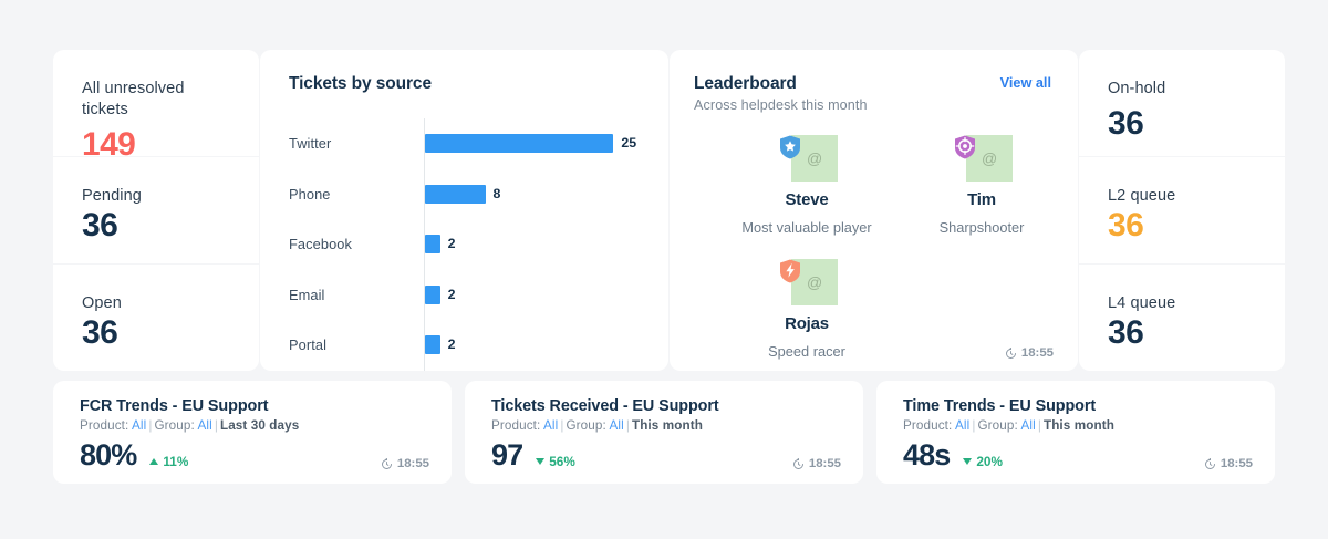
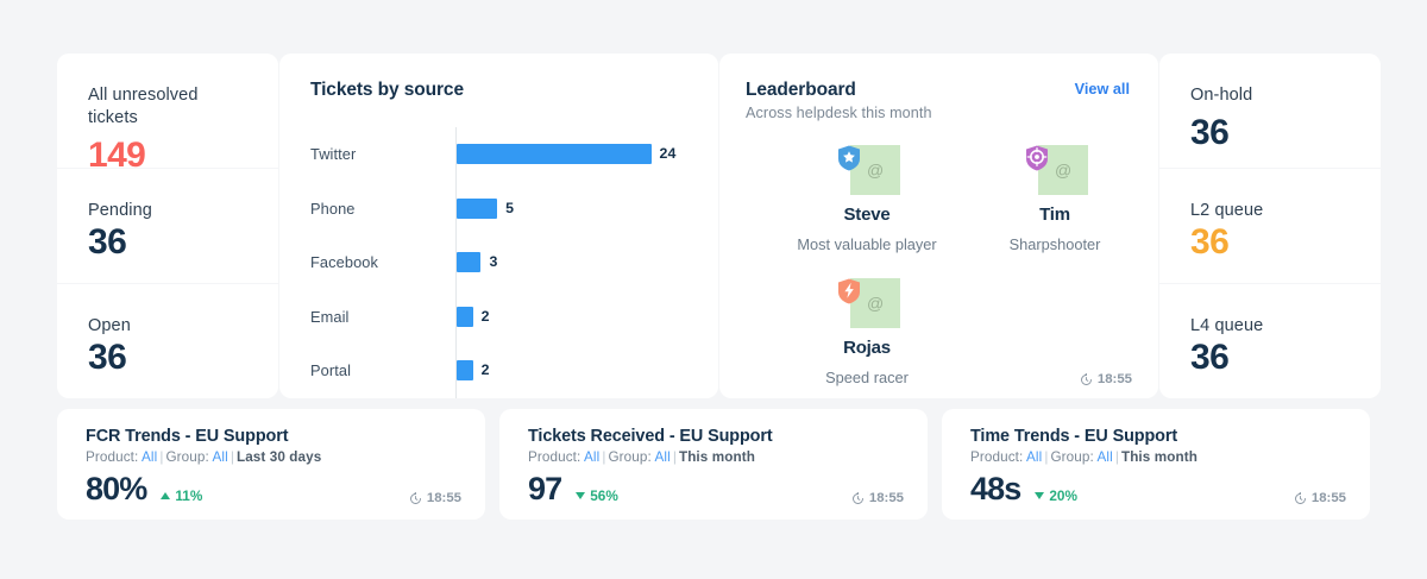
Twitter: 25 -> 24
Phone: 8 -> 5
Facebook: 2 -> 3
